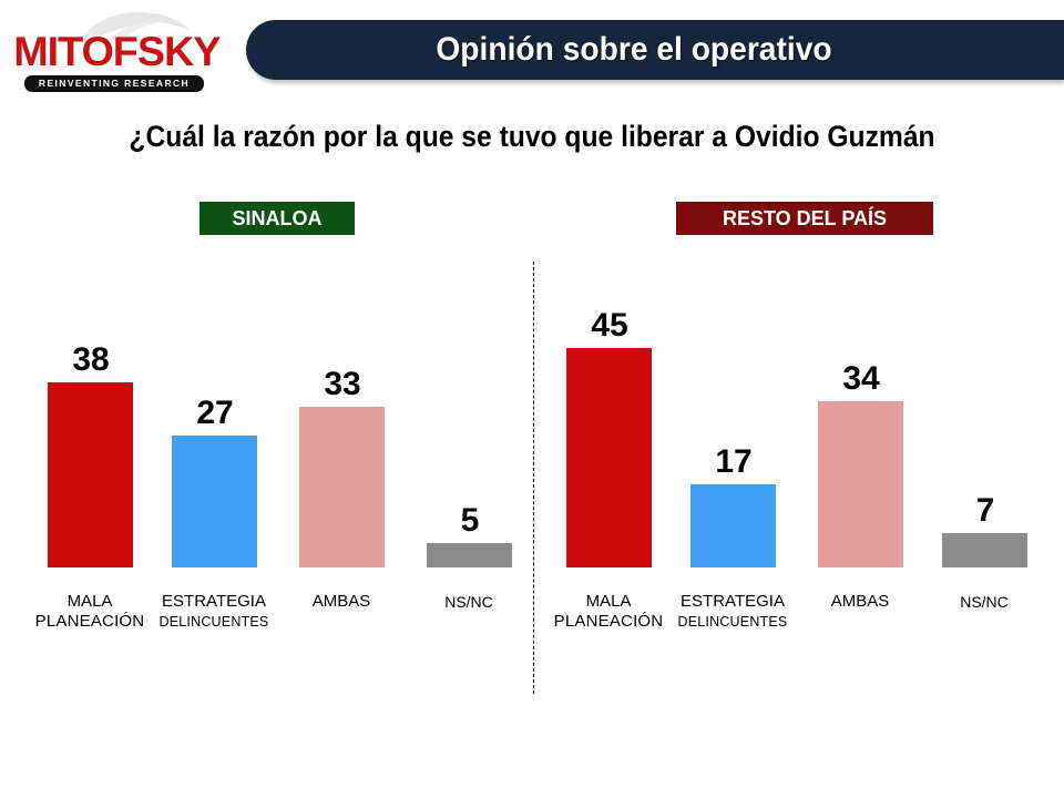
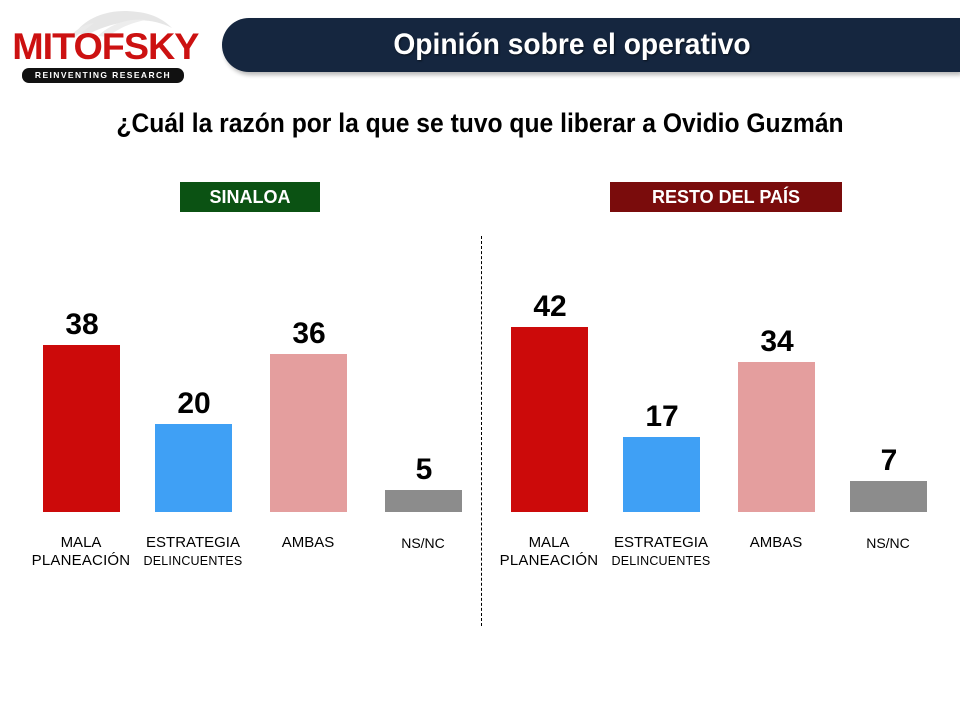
RESTO DEL PAÍS/MALA PLANEACIÓN: 45 -> 42
SINALOA/ESTRATEGIA DELINCUENTES: 27 -> 20
SINALOA/AMBAS: 33 -> 36
